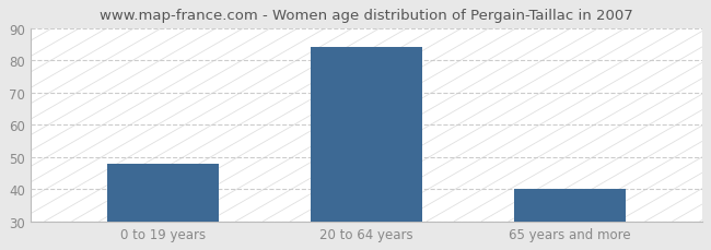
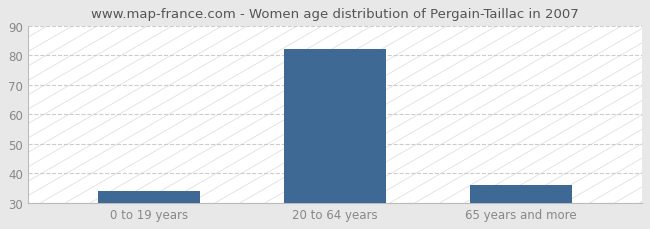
0 to 19 years: 48 -> 34
20 to 64 years: 84 -> 82
65 years and more: 40 -> 36
